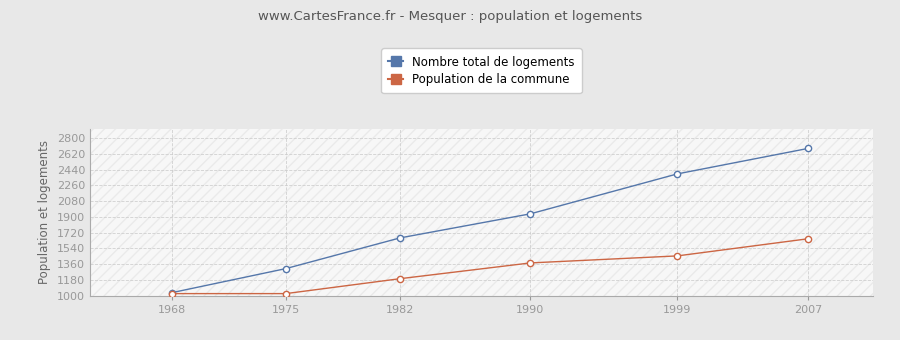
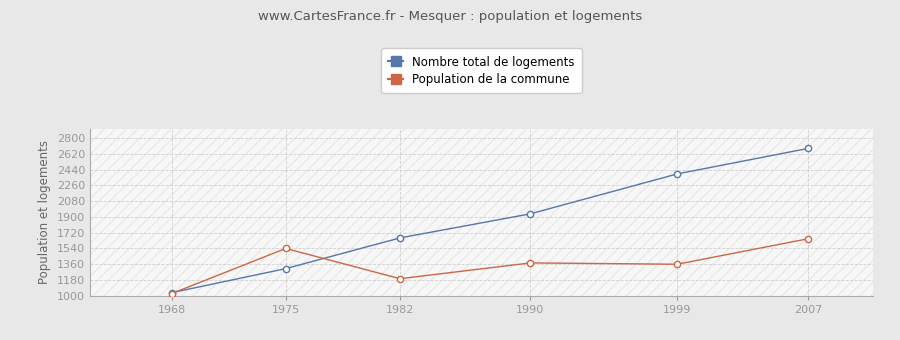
Population de la commune/1975: 1020 -> 1540
Population de la commune/1999: 1460 -> 1360
